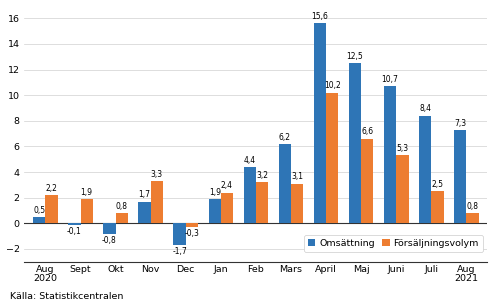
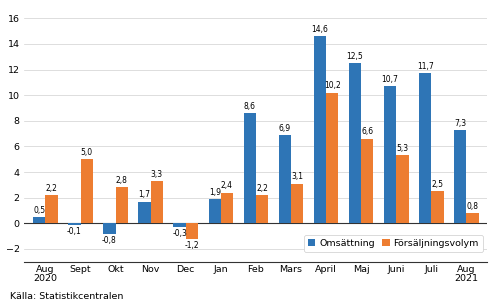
Försäljningsvolym/Sept: 1,9 -> 5,0
Försäljningsvolym/Okt: 0,8 -> 2,8
Omsättning/Dec: -1,7 -> -0,3
Försäljningsvolym/Dec: -0,3 -> -1,2
Omsättning/Feb: 4,4 -> 8,6
Försäljningsvolym/Feb: 3,2 -> 2,2
Omsättning/Mars: 6,2 -> 6,9
Omsättning/April: 15,6 -> 14,6
Omsättning/Juli: 8,4 -> 11,7
